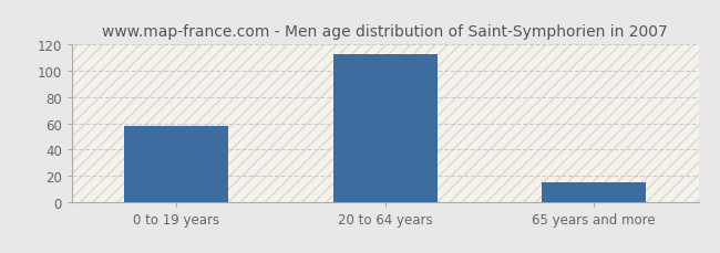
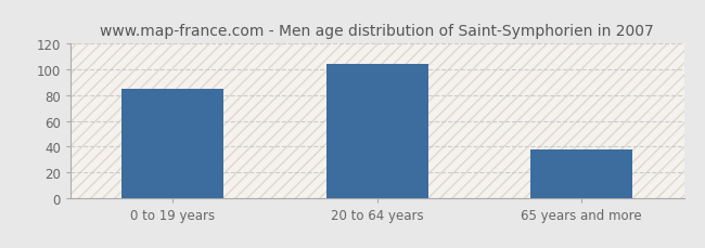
0 to 19 years: 58 -> 85
20 to 64 years: 113 -> 104
65 years and more: 15 -> 38
